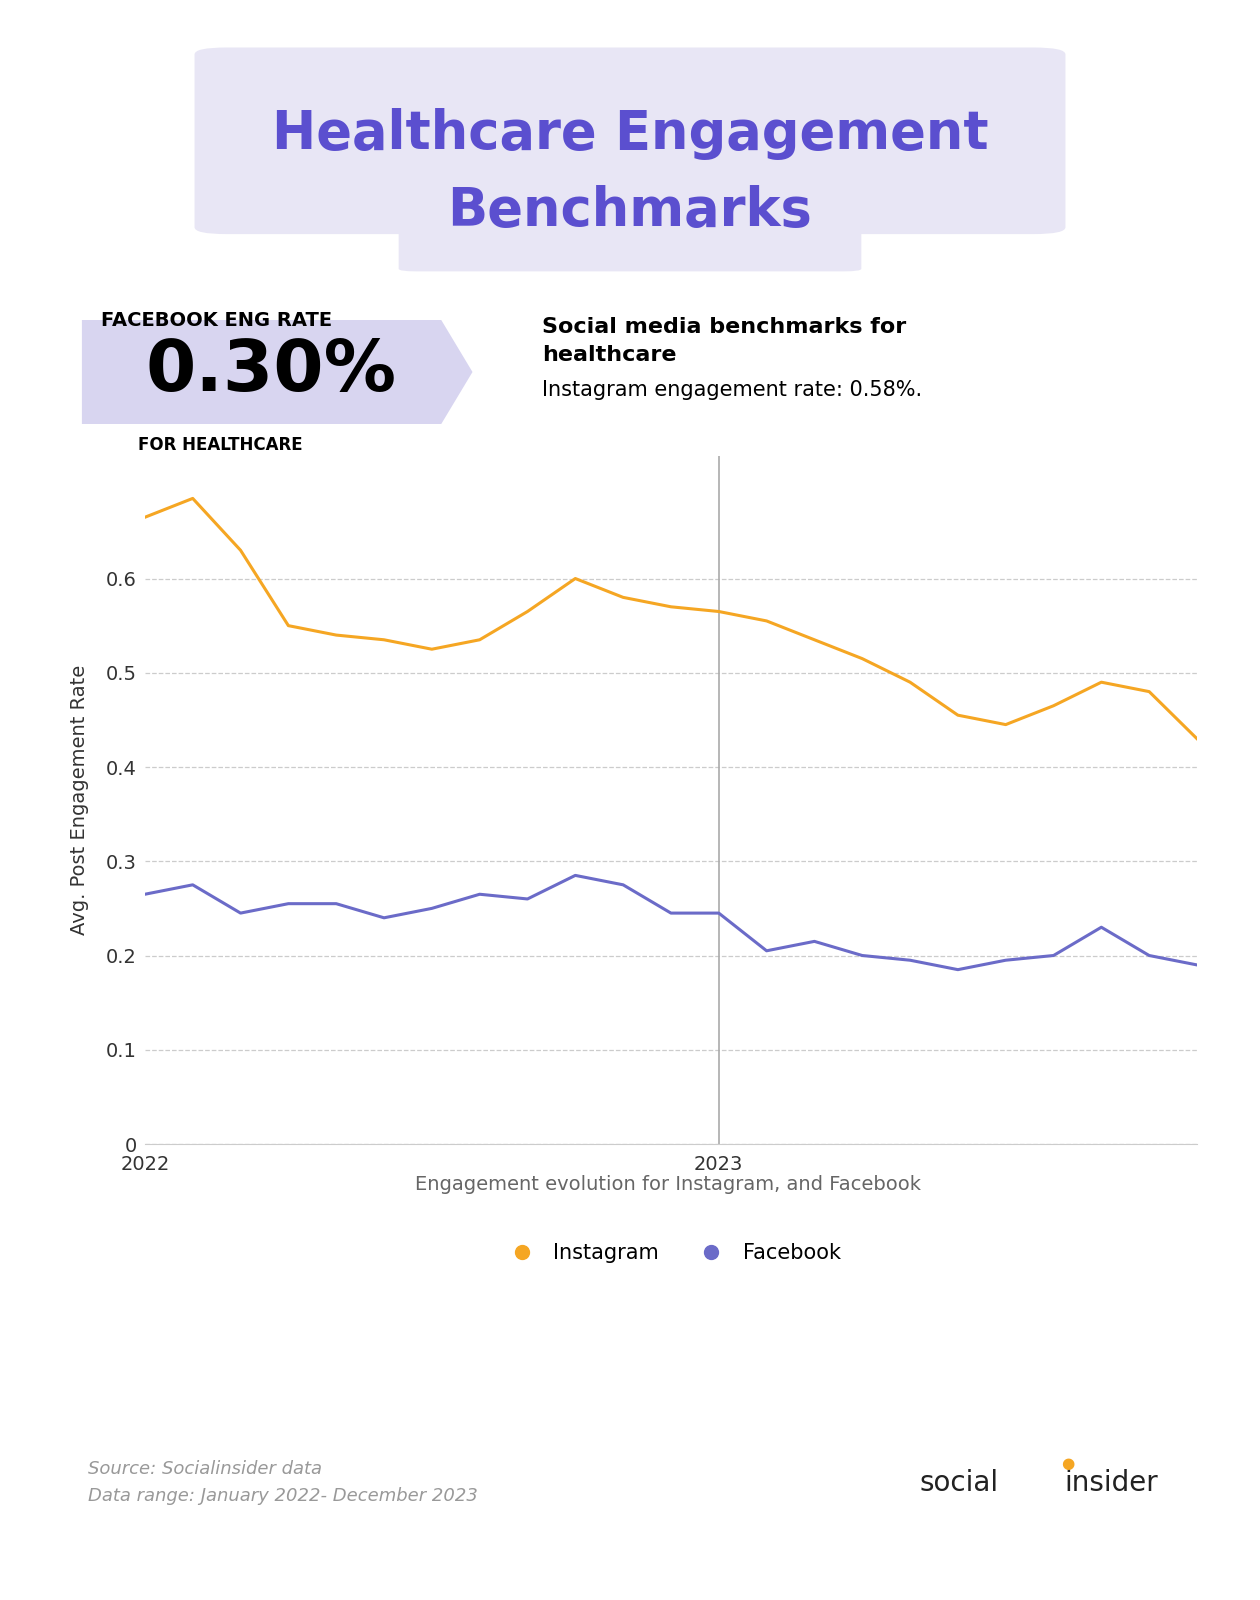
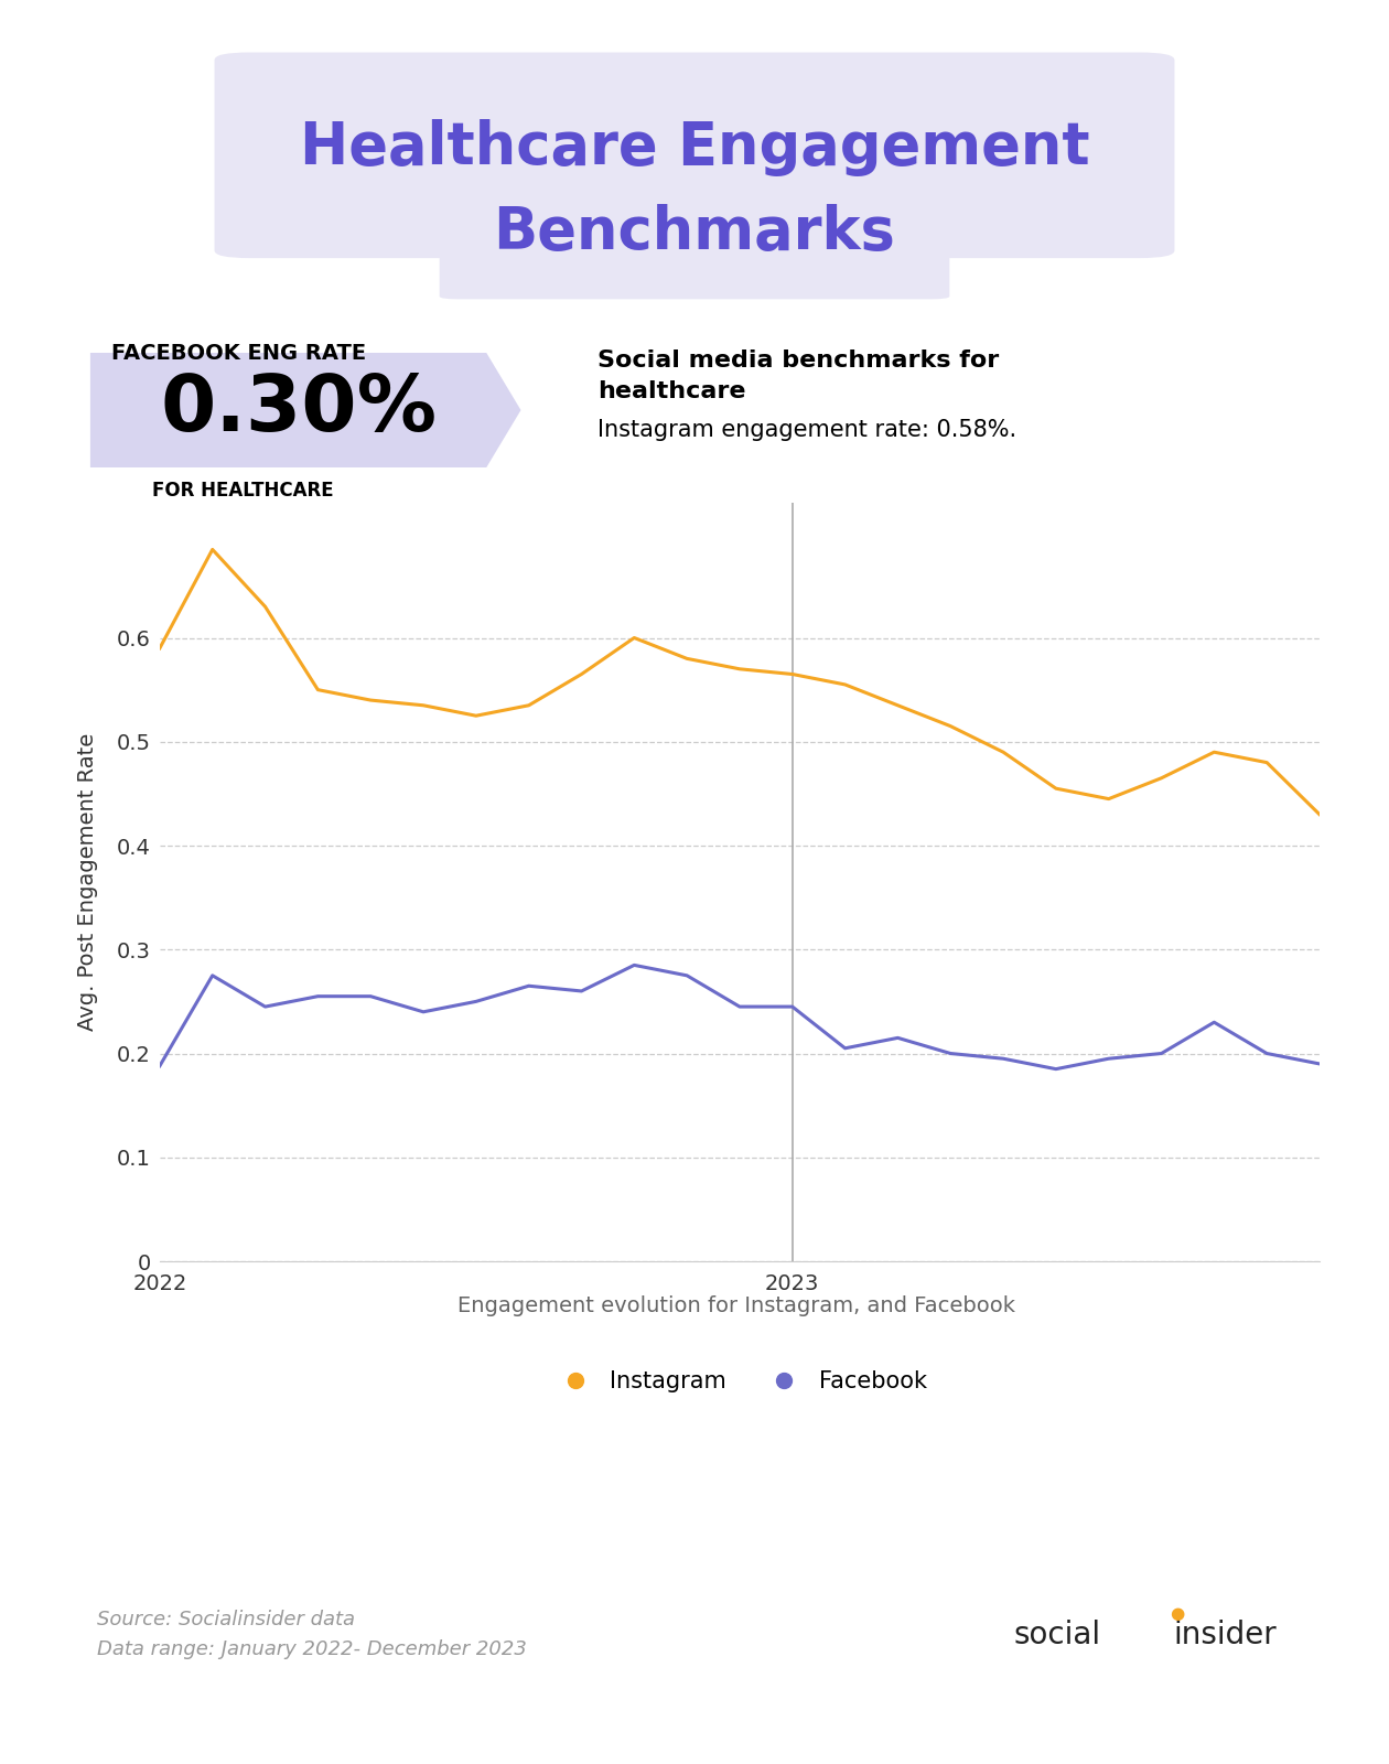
Instagram/2022: 0.665 -> 0.590
Facebook/2022: 0.265 -> 0.188
